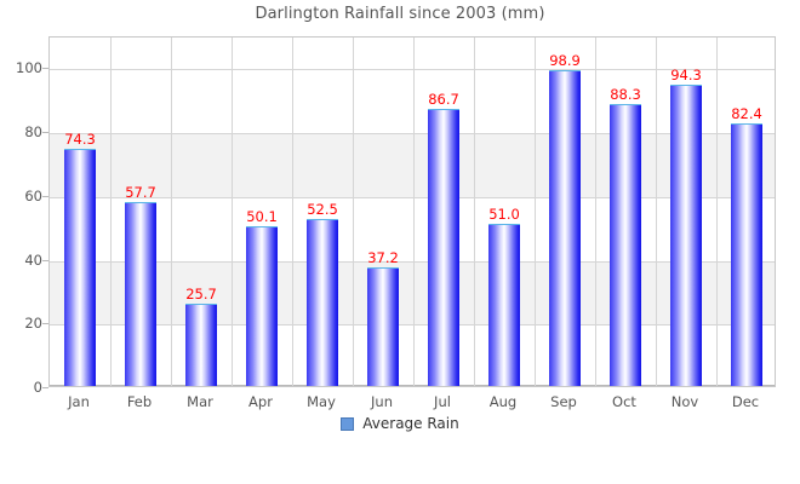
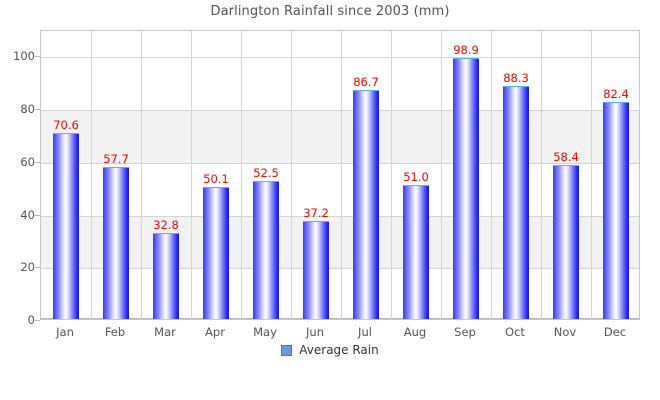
Jan: 74.3 -> 70.6
Mar: 25.7 -> 32.8
Nov: 94.3 -> 58.4
